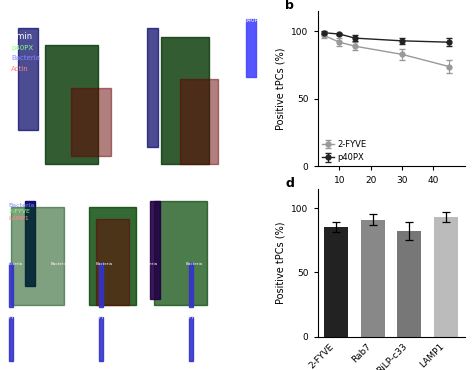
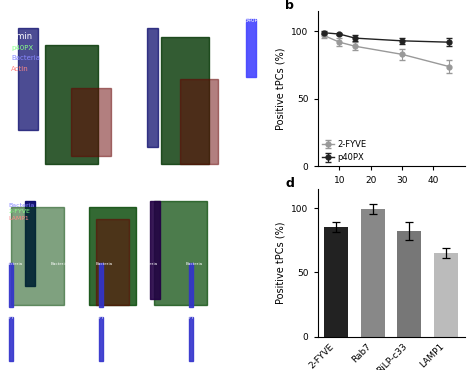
Rab7: 91 -> 99
LAMP1: 93 -> 65
